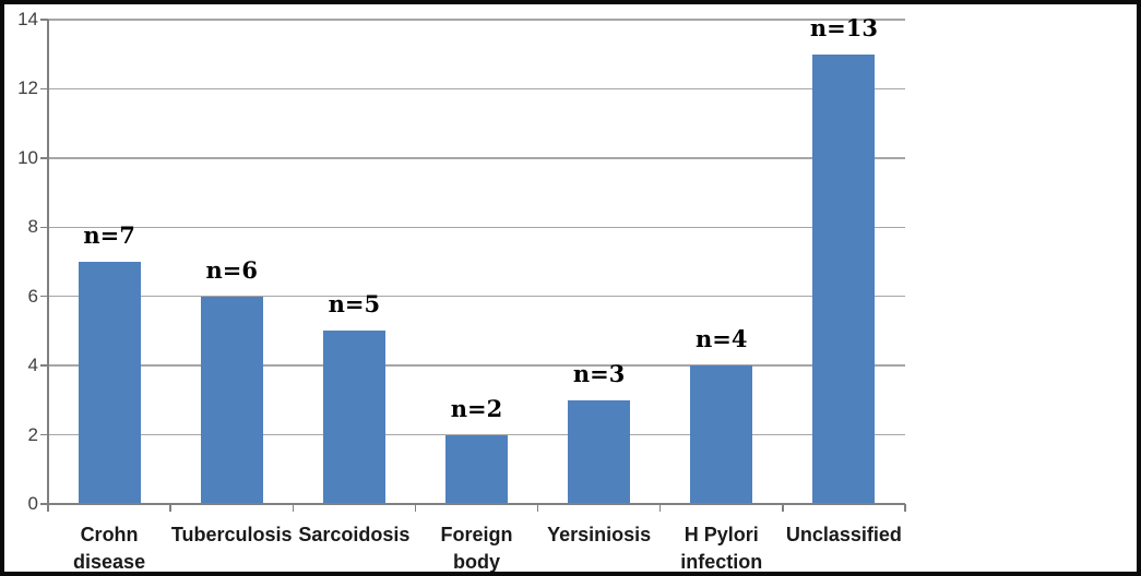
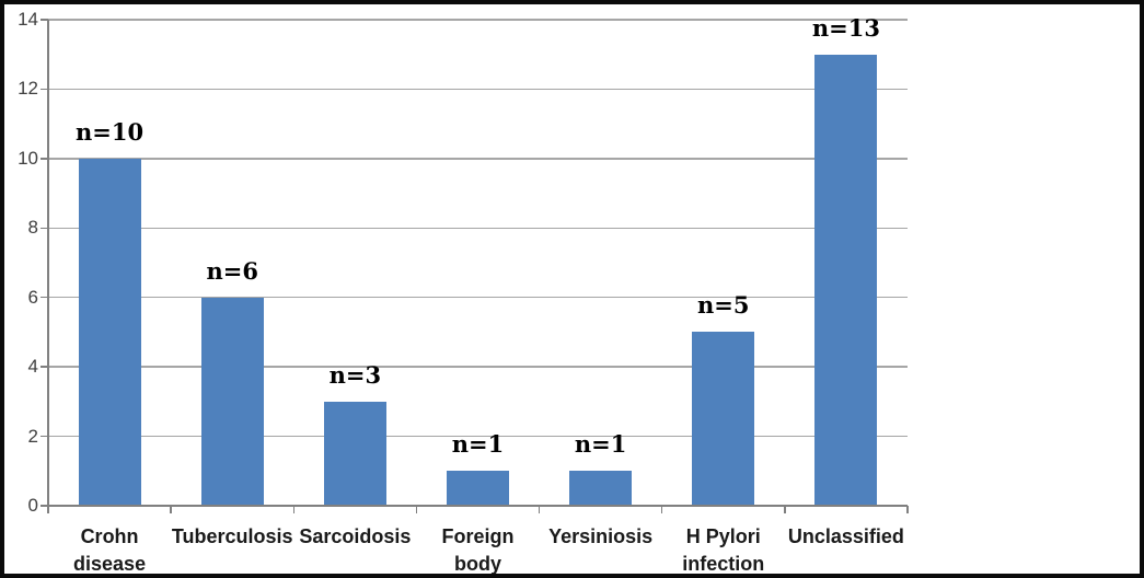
Crohn disease: 7 -> 10
Sarcoidosis: 5 -> 3
Foreign body: 2 -> 1
Yersiniosis: 3 -> 1
H Pylori infection: 4 -> 5
